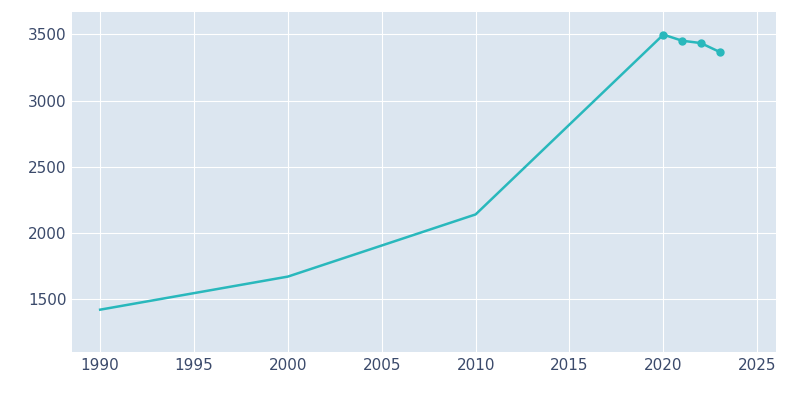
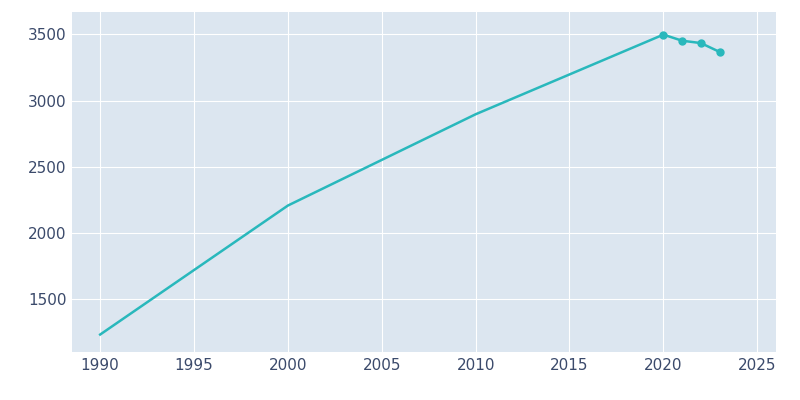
1990: 1420 -> 1230
2000: 1670 -> 2210
2010: 2140 -> 2900
